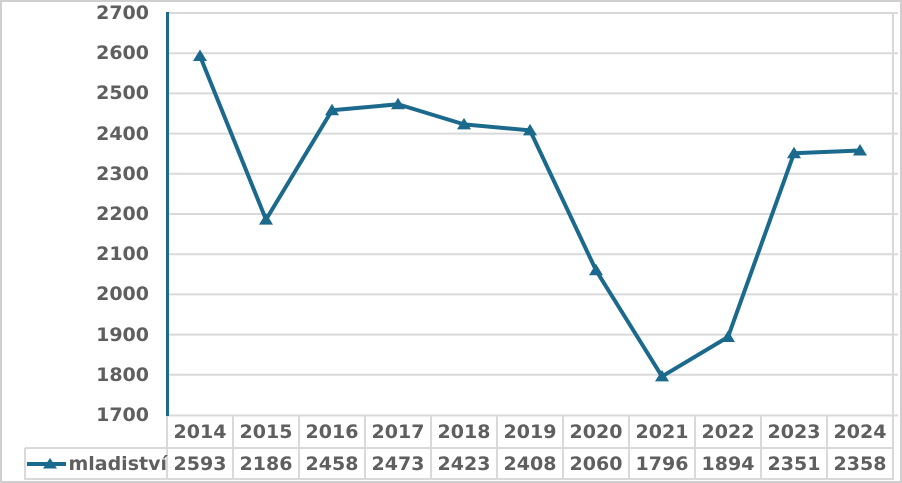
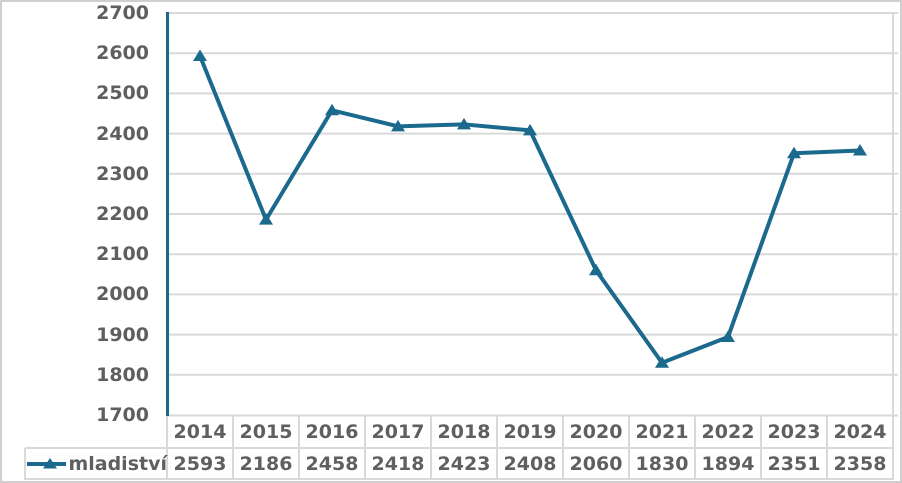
2017: 2473 -> 2418
2021: 1796 -> 1830
